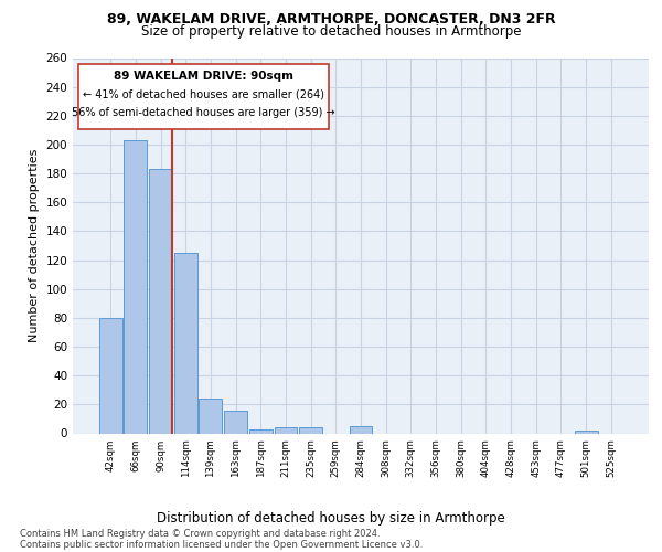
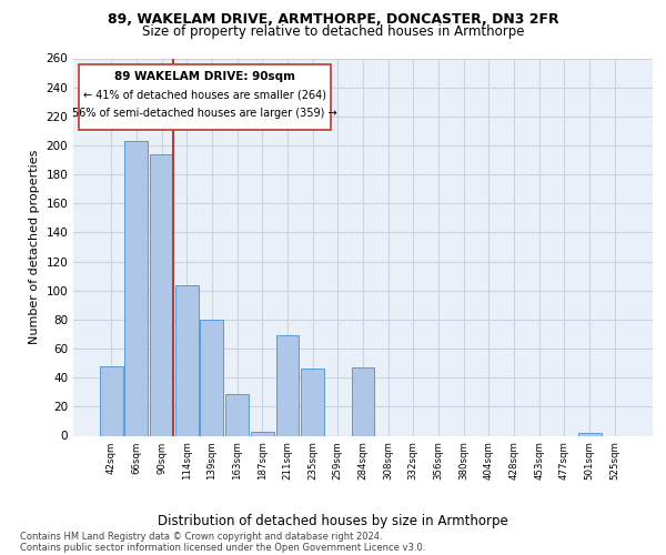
42sqm: 80 -> 48
90sqm: 183 -> 194
114sqm: 125 -> 104
139sqm: 24 -> 80
163sqm: 16 -> 29
211sqm: 4 -> 69
235sqm: 4 -> 46
284sqm: 5 -> 47
